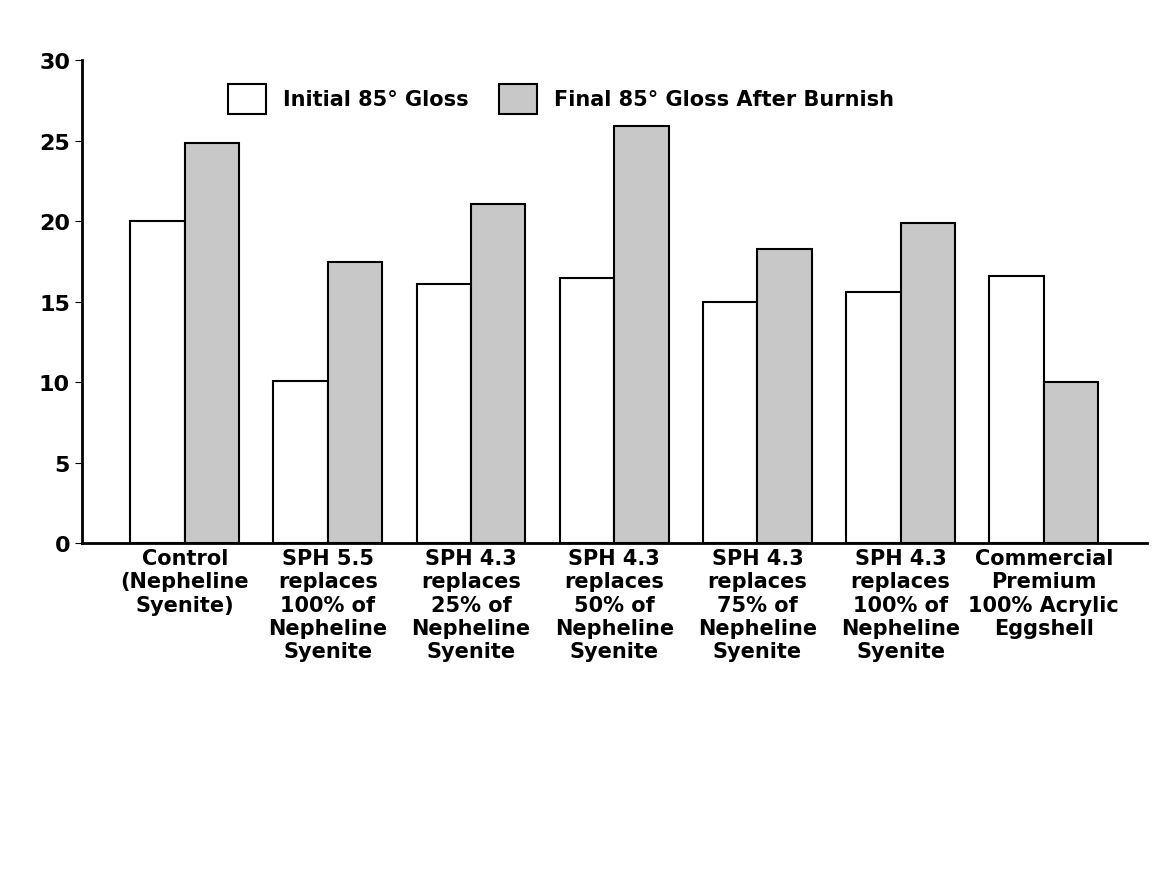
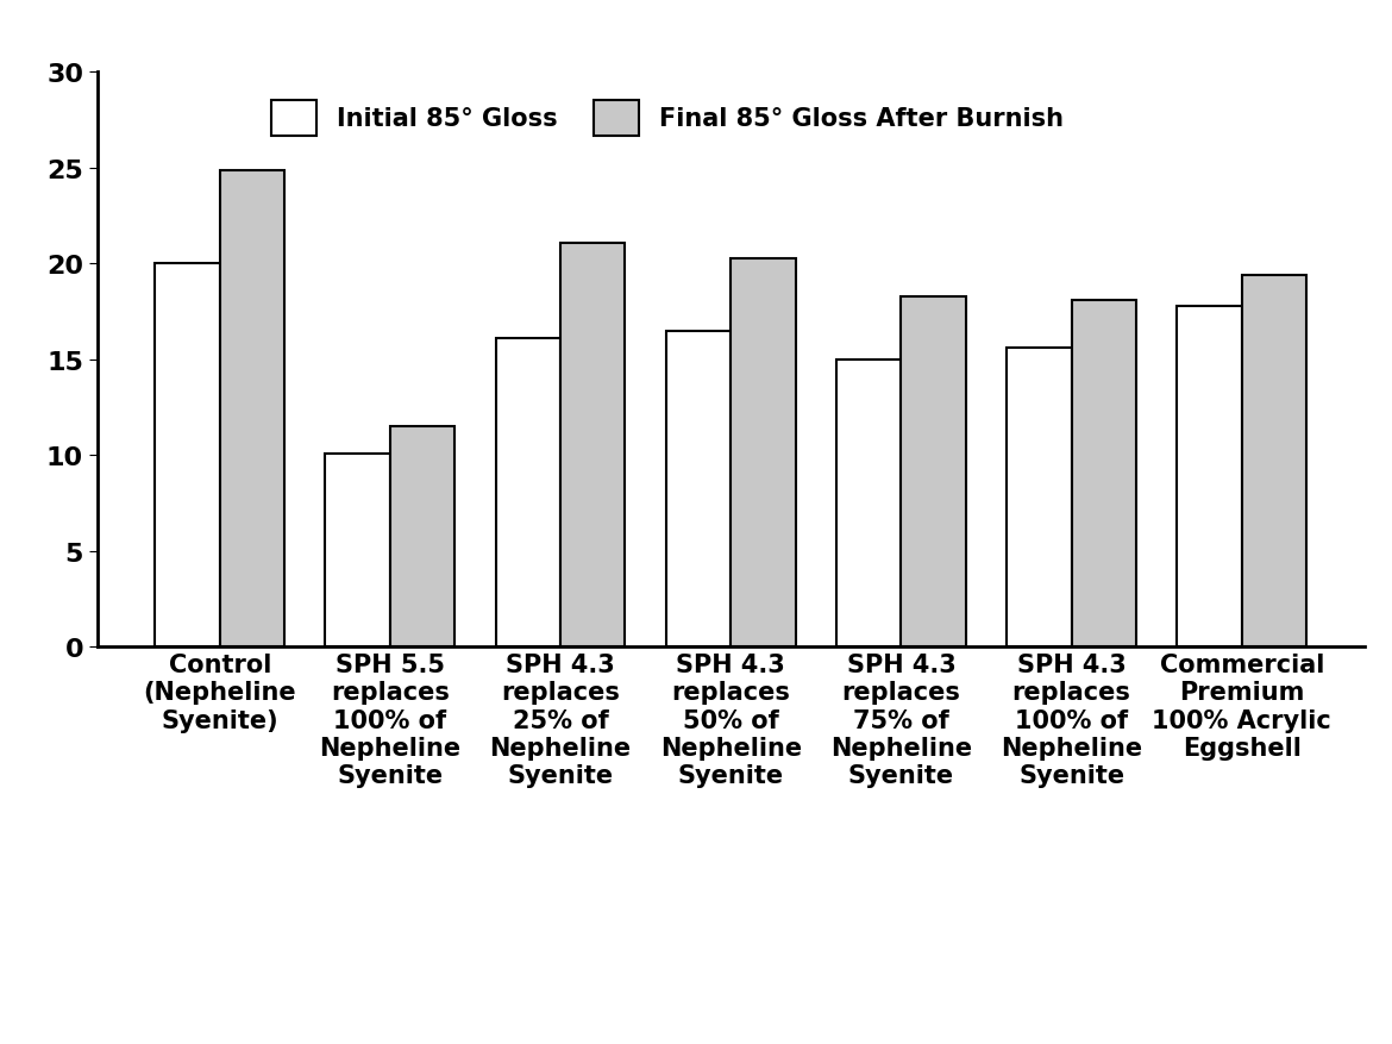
Final 85° Gloss After Burnish/SPH 5.5 replaces 100% of Nepheline Syenite: 17.5 -> 11.5
Final 85° Gloss After Burnish/SPH 4.3 replaces 50% of Nepheline Syenite: 25.9 -> 20.3
Final 85° Gloss After Burnish/SPH 4.3 replaces 100% of Nepheline Syenite: 19.9 -> 18.1
Initial 85° Gloss/Commercial Premium 100% Acrylic Eggshell: 16.6 -> 17.8
Final 85° Gloss After Burnish/Commercial Premium 100% Acrylic Eggshell: 10.0 -> 19.4
